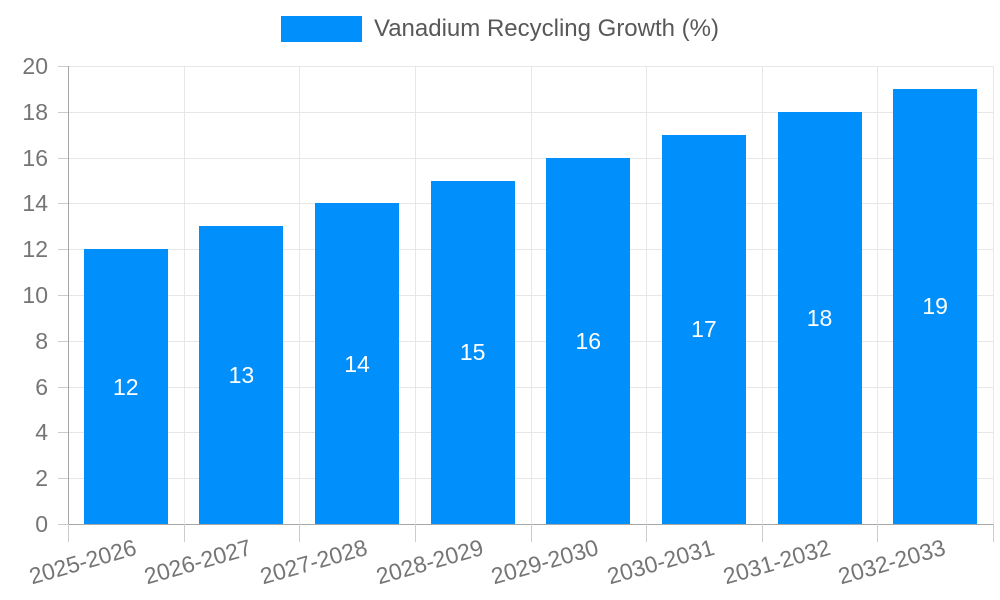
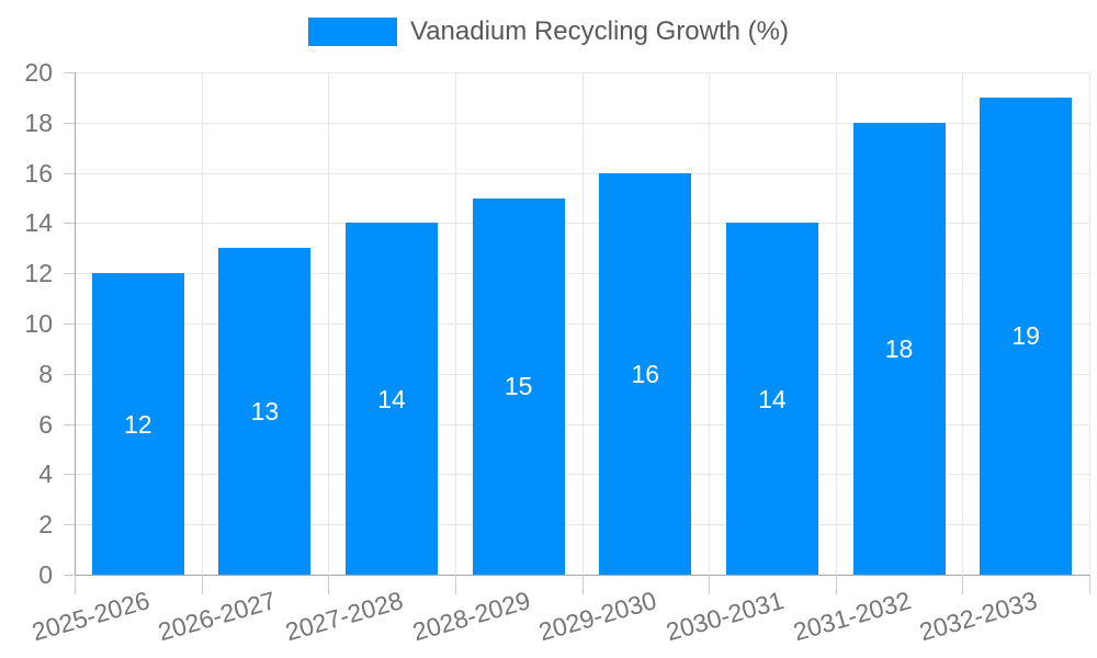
2030-2031: 17 -> 14
